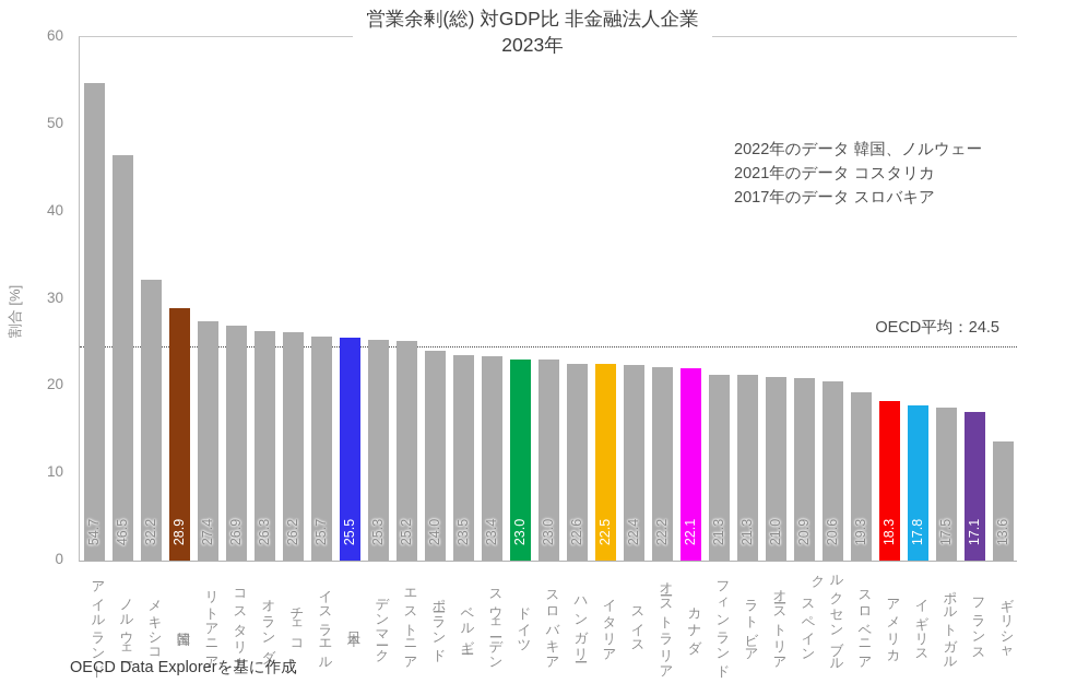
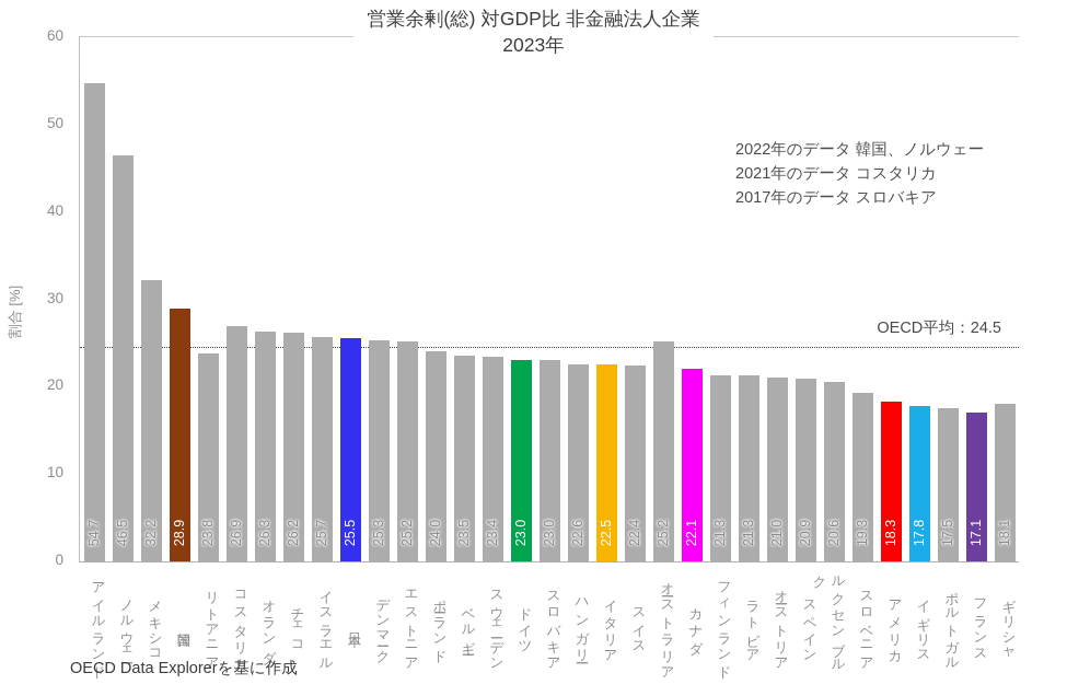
リトアニア: 27.4 -> 23.8
オーストラリア: 22.2 -> 25.2
ギリシャ: 13.6 -> 18.1
